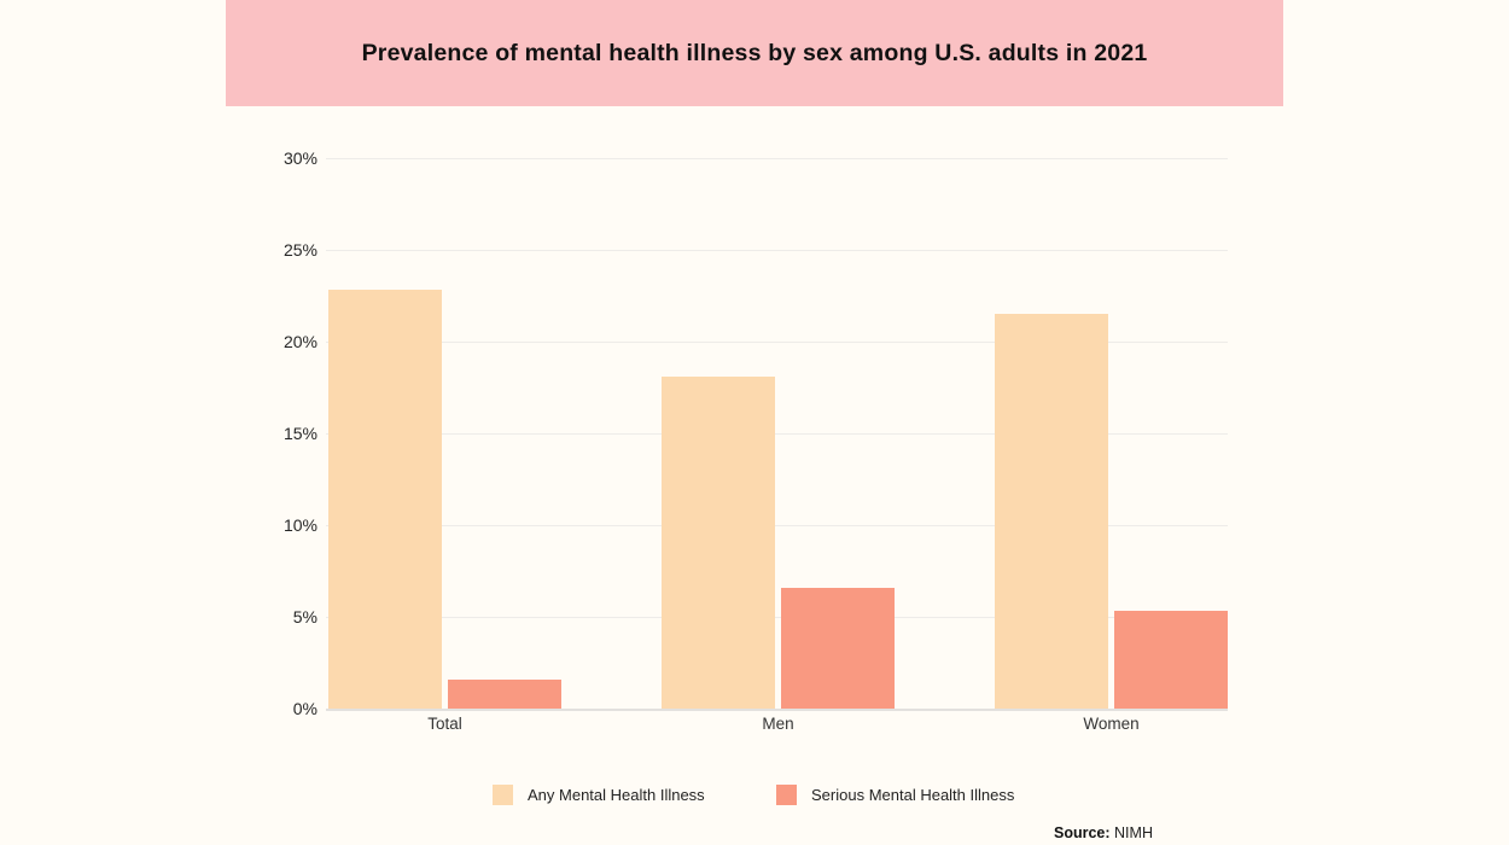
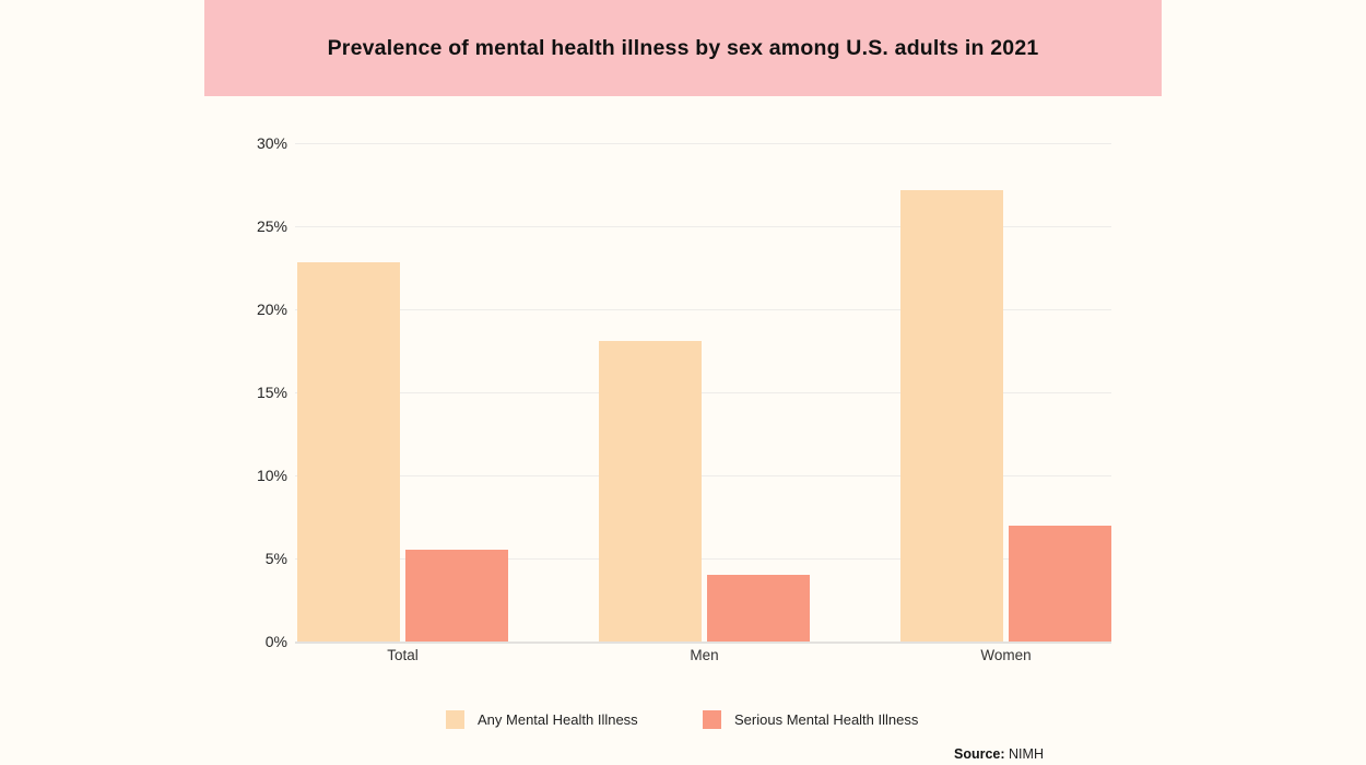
Serious Mental Health Illness/Total: 1.6% -> 5.5%
Serious Mental Health Illness/Men: 6.6% -> 4.0%
Any Mental Health Illness/Women: 21.5% -> 27.2%
Serious Mental Health Illness/Women: 5.3% -> 7.0%
